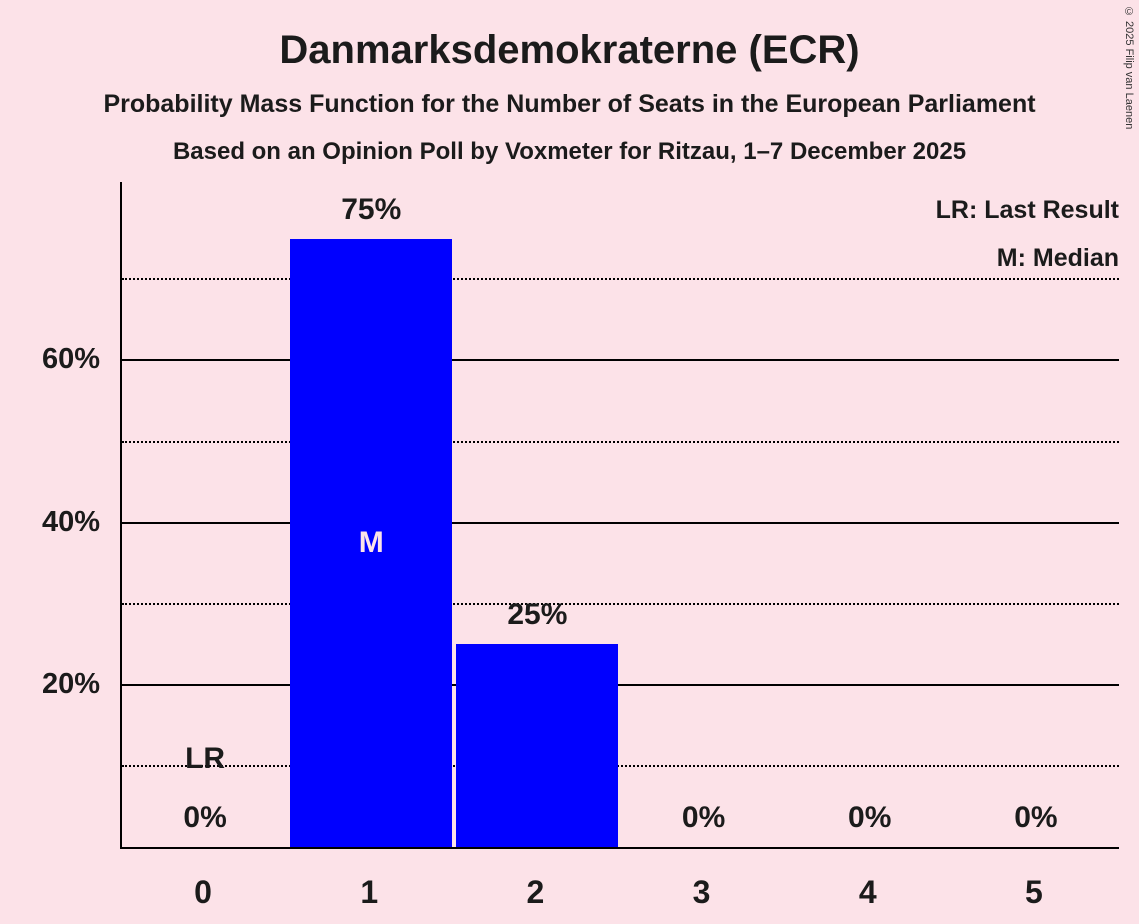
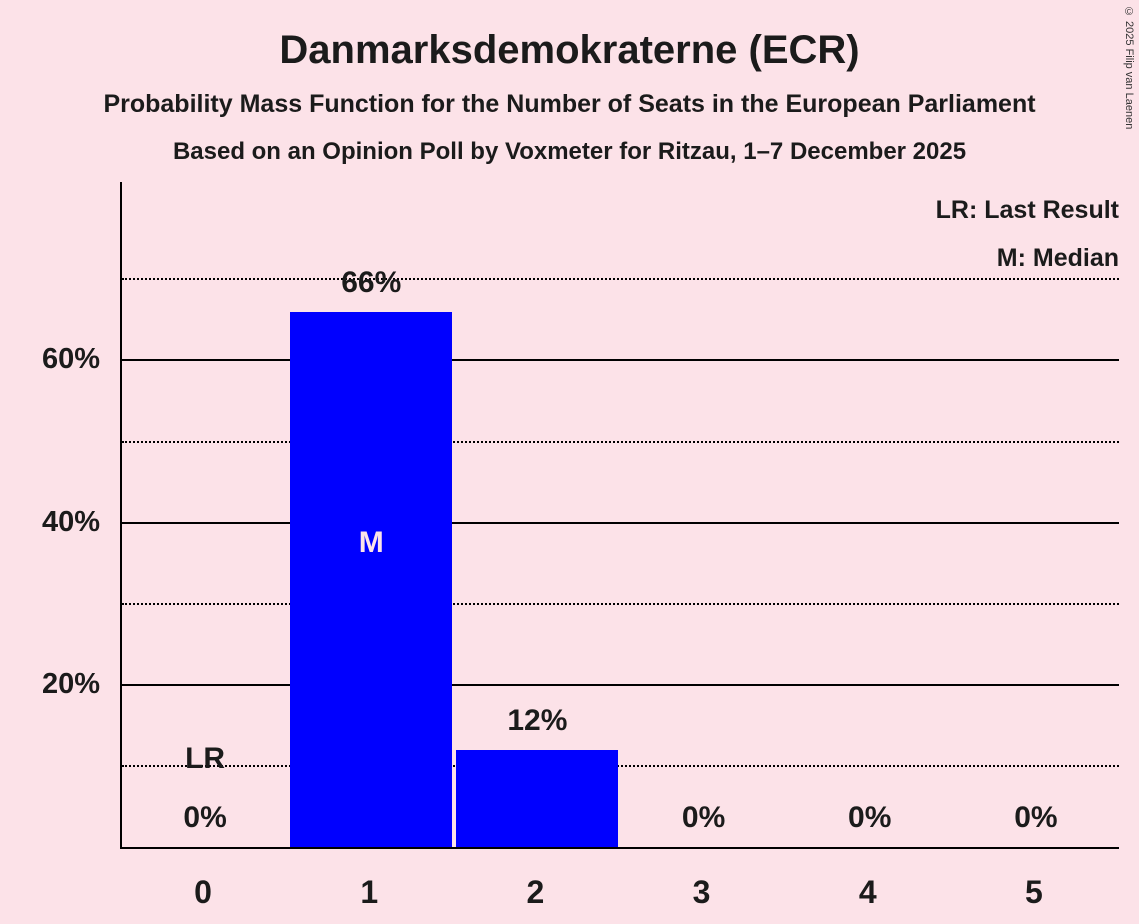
1: 75% -> 66%
2: 25% -> 12%
